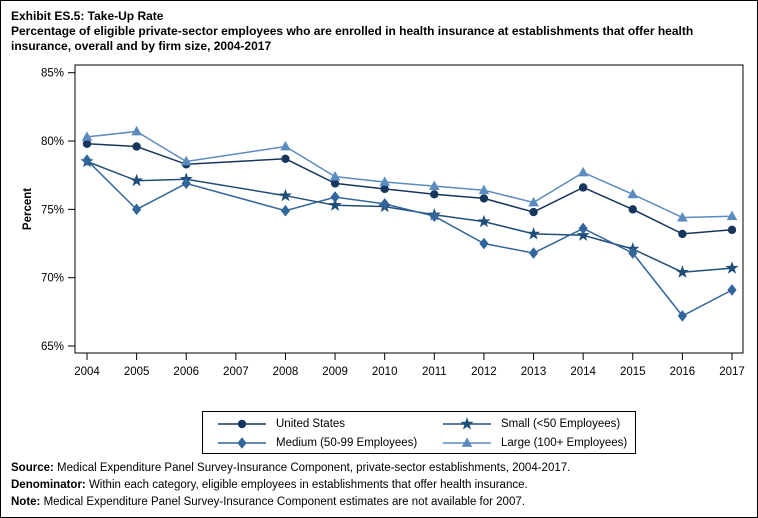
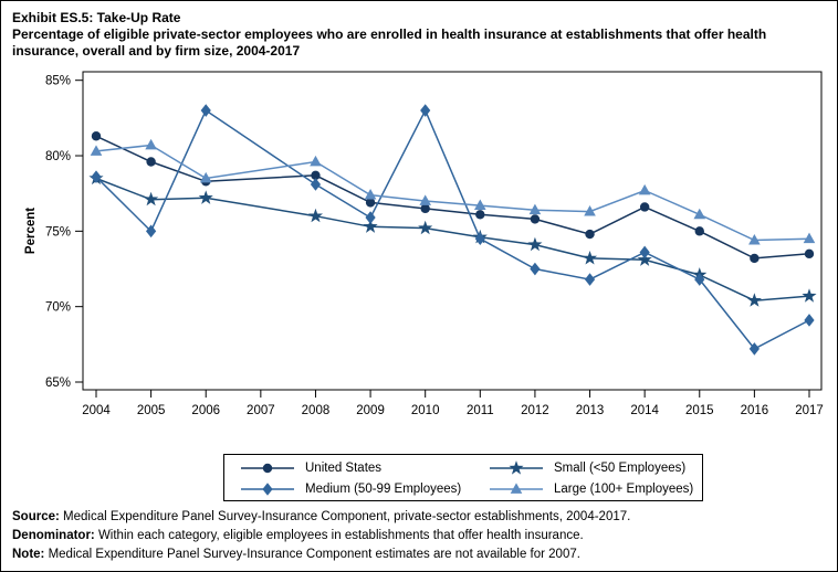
United States/2004: 79.8% -> 81.3%
Medium (50-99 Employees)/2006: 76.9% -> 83.0%
Medium (50-99 Employees)/2008: 74.9% -> 78.1%
Medium (50-99 Employees)/2010: 75.4% -> 83.0%
Large (100+ Employees)/2013: 75.5% -> 76.3%
